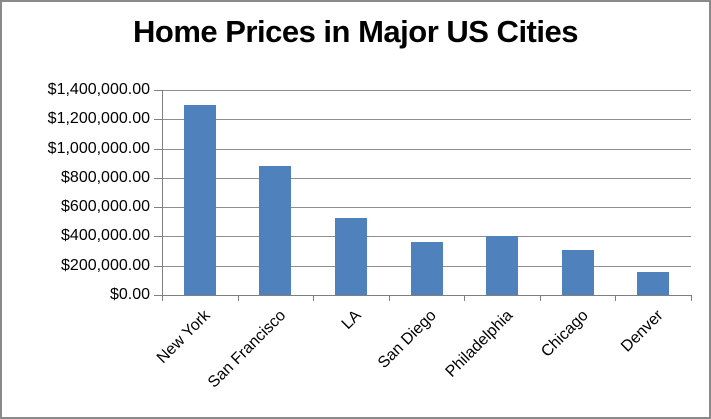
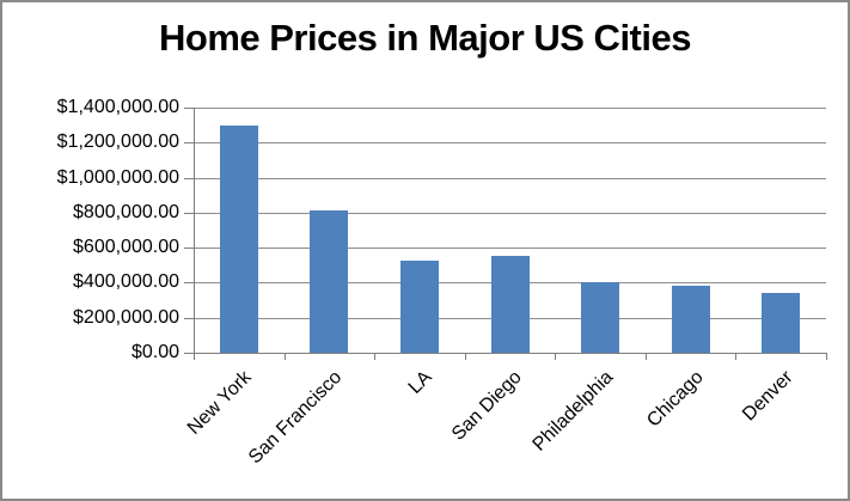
San Francisco: $880000 -> $810000
San Diego: $360000 -> $560000
Chicago: $310000 -> $380000
Denver: $160000 -> $340000
